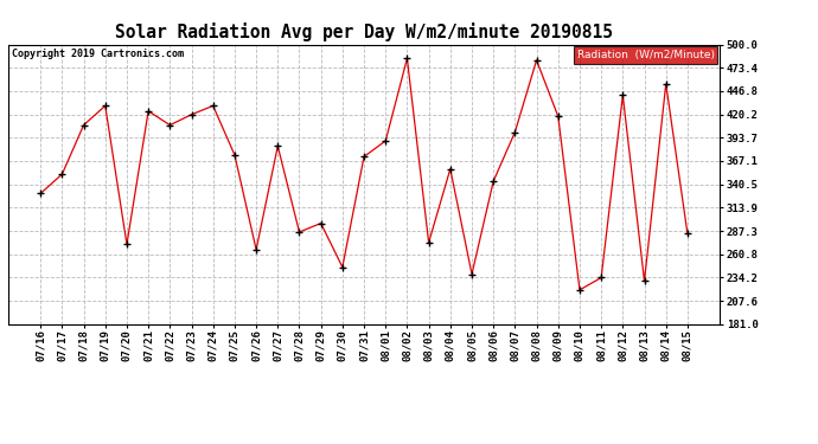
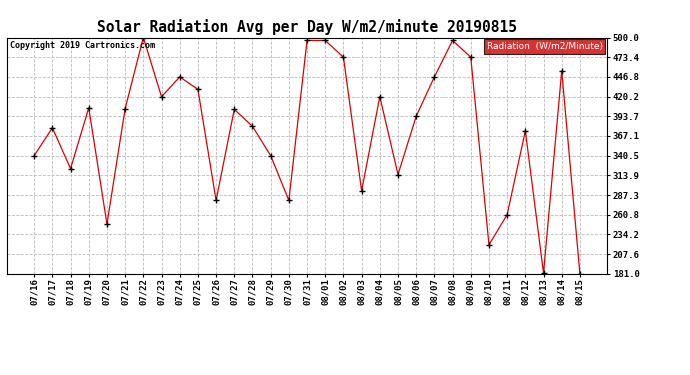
07/16: 330 -> 340
07/17: 352 -> 378
07/18: 408 -> 323
07/19: 430 -> 405
07/20: 272 -> 248
07/21: 424 -> 404
07/22: 408 -> 500
07/24: 430 -> 447
07/25: 374 -> 430
07/26: 266 -> 280
07/27: 384 -> 403
07/28: 286 -> 380
07/29: 296 -> 340
07/30: 246 -> 280
07/31: 372 -> 496
08/01: 390 -> 496
08/02: 484 -> 473
08/03: 274 -> 293
08/04: 358 -> 420
08/05: 238 -> 315
08/06: 344 -> 394
08/07: 400 -> 447
08/08: 482 -> 496
08/09: 418 -> 473
08/11: 234 -> 261
08/12: 442 -> 374
08/13: 230 -> 182
08/15: 284 -> 181
